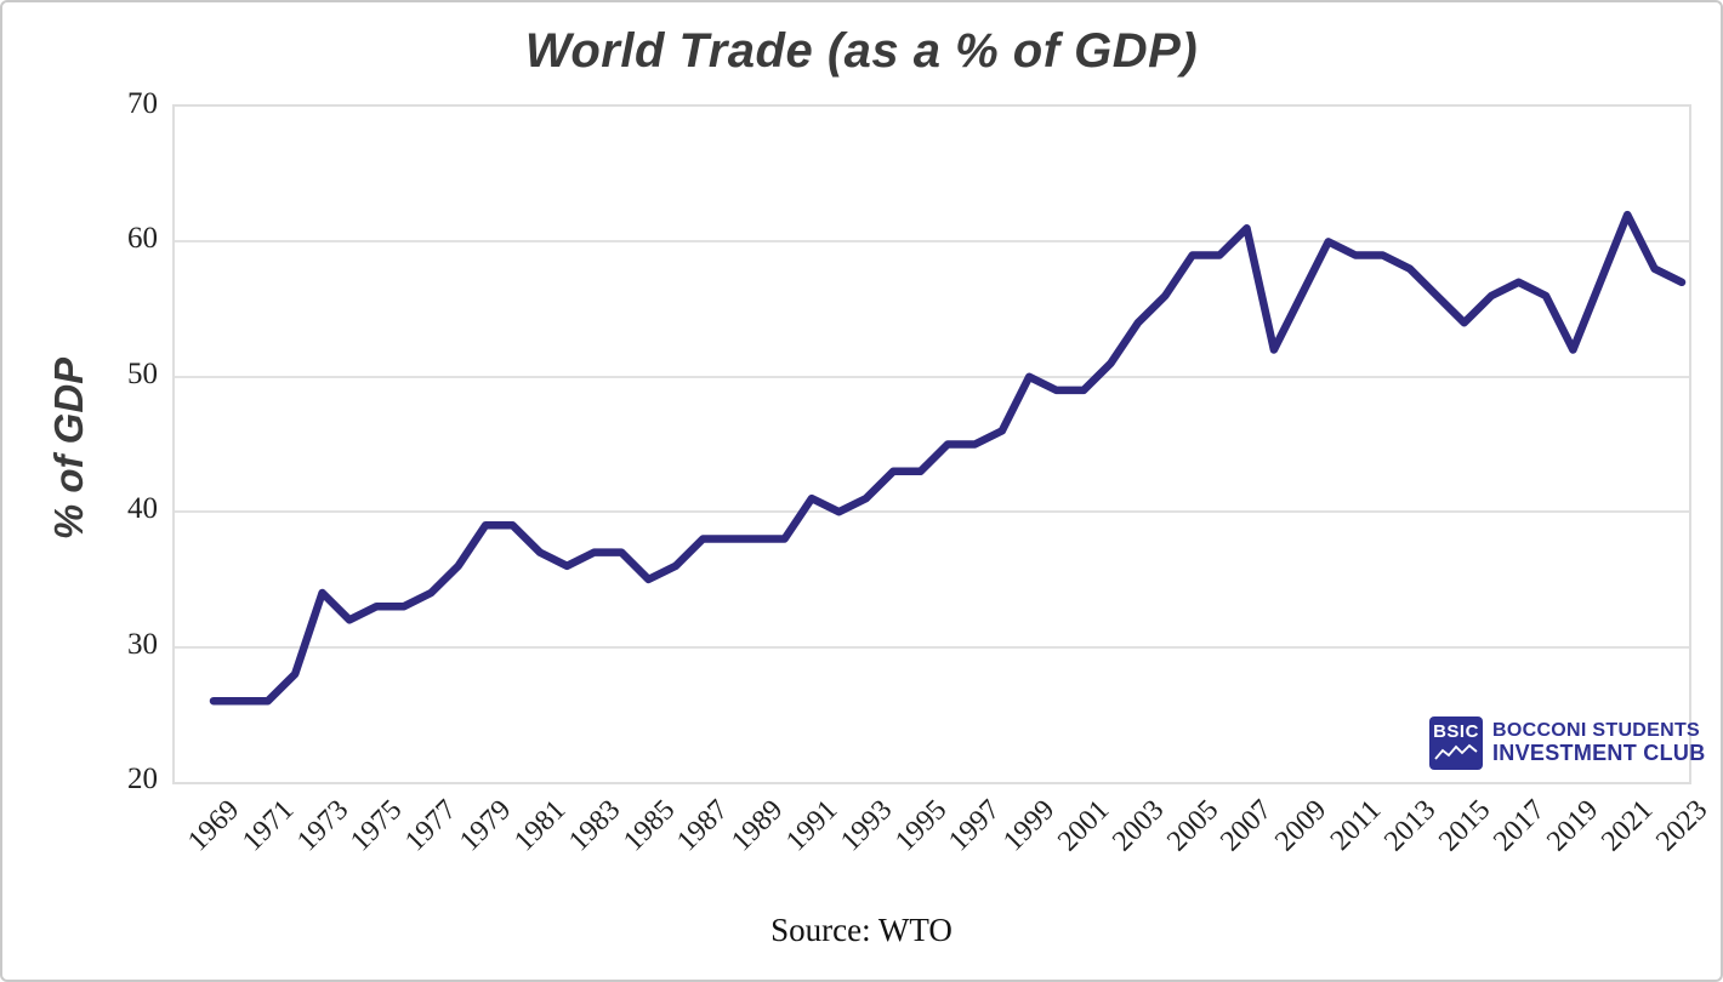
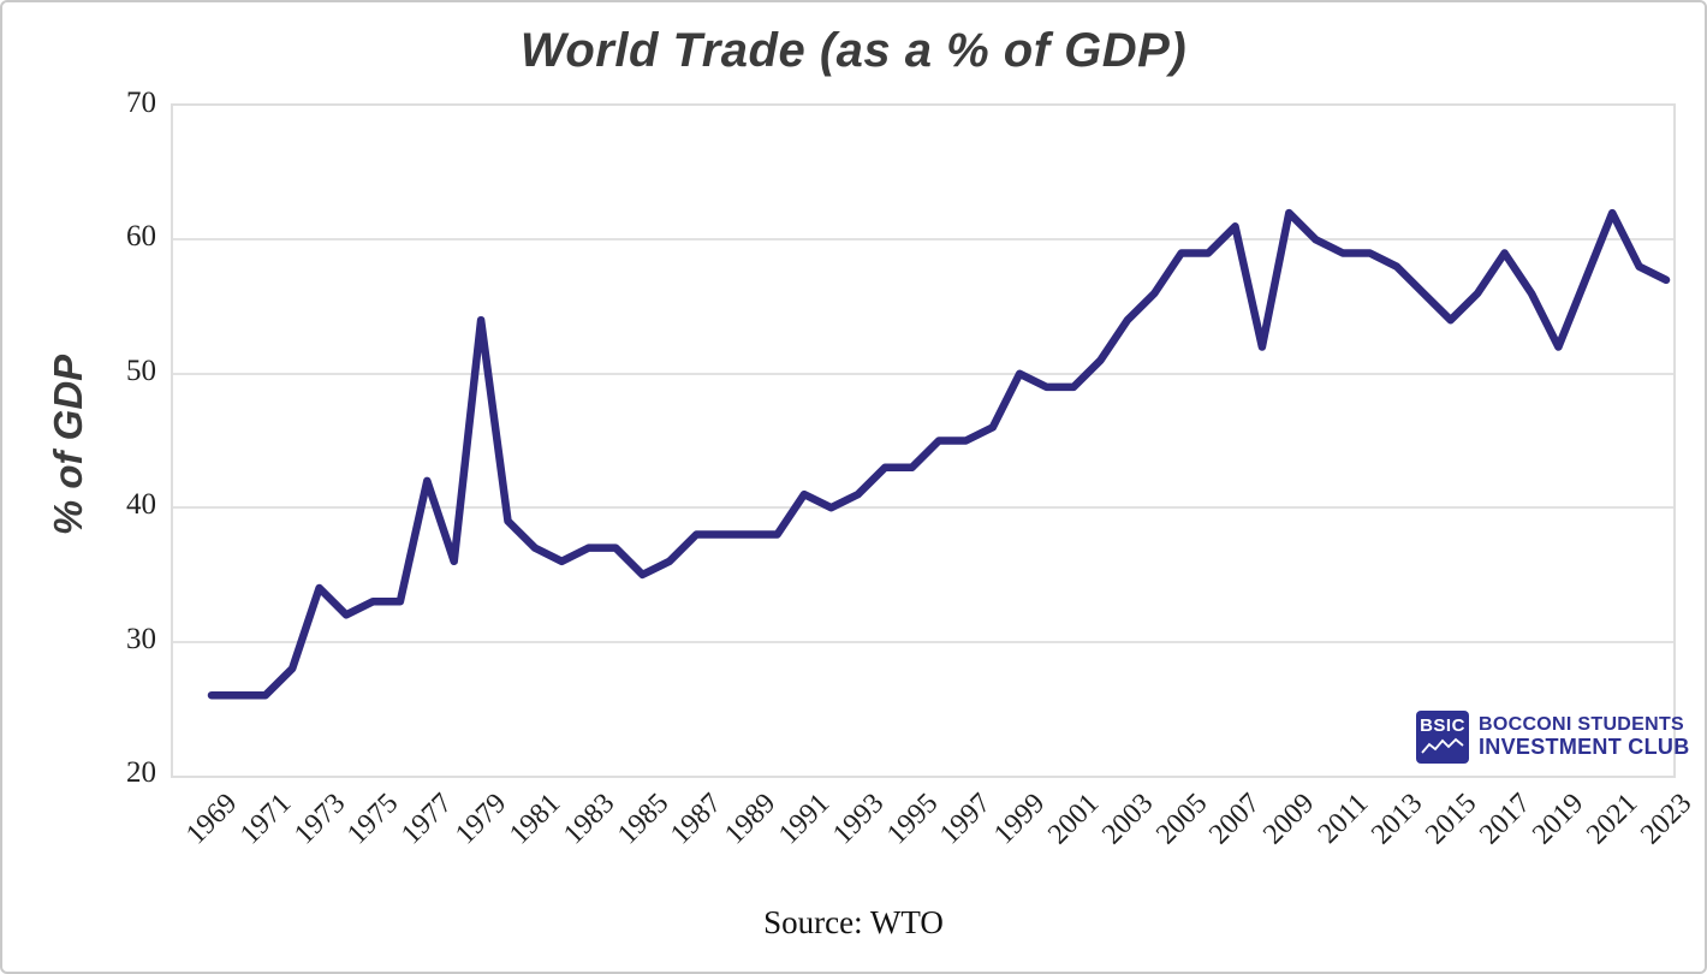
1977: 34 -> 42
1979: 39 -> 54
2009: 56 -> 62
2017: 57 -> 59
